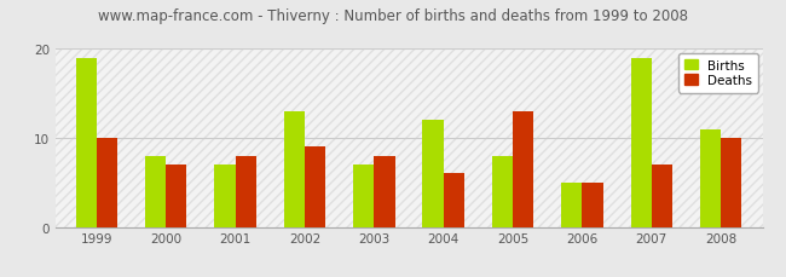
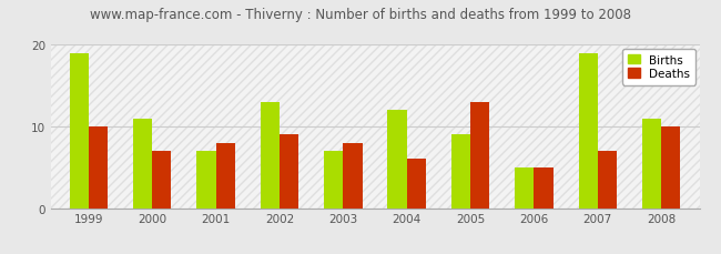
Births/2000: 8 -> 11
Births/2005: 8 -> 9
